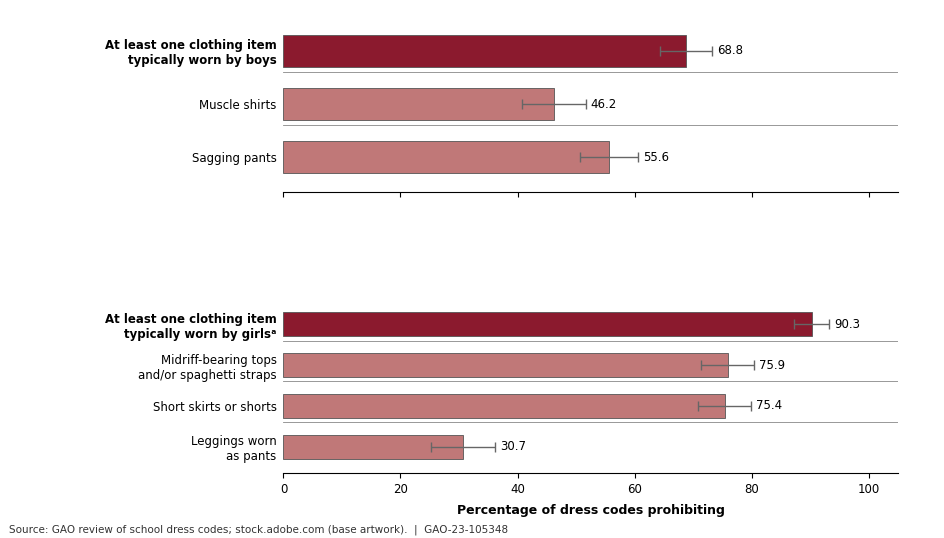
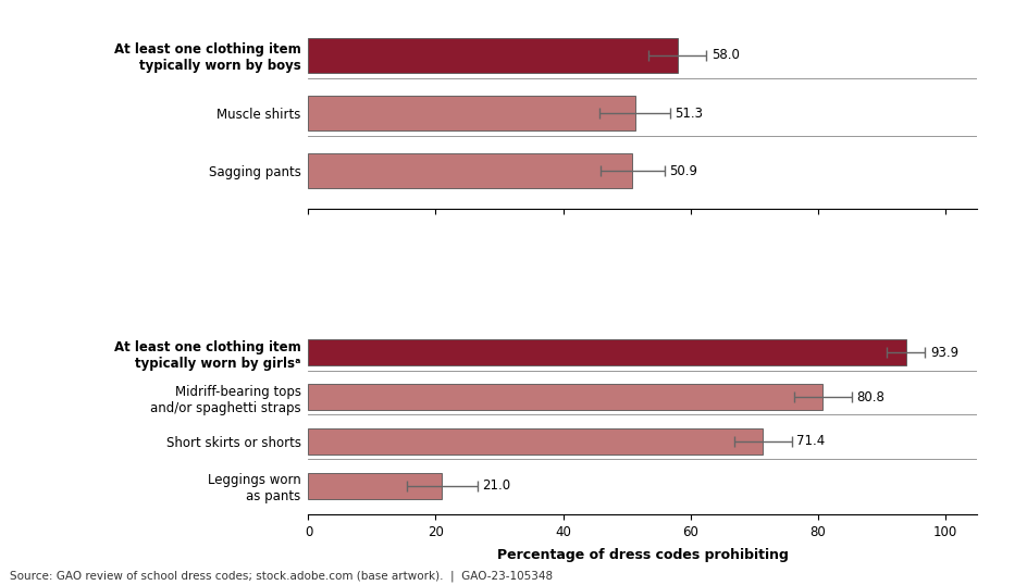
At least one clothing item typically worn by boys: 68.8 -> 58.0
Muscle shirts: 46.2 -> 51.3
Sagging pants: 55.6 -> 50.9
At least one clothing item typically worn by girlsᵃ: 90.3 -> 93.9
Midriff-bearing tops and/or spaghetti straps: 75.9 -> 80.8
Short skirts or shorts: 75.4 -> 71.4
Leggings worn as pants: 30.7 -> 21.0
